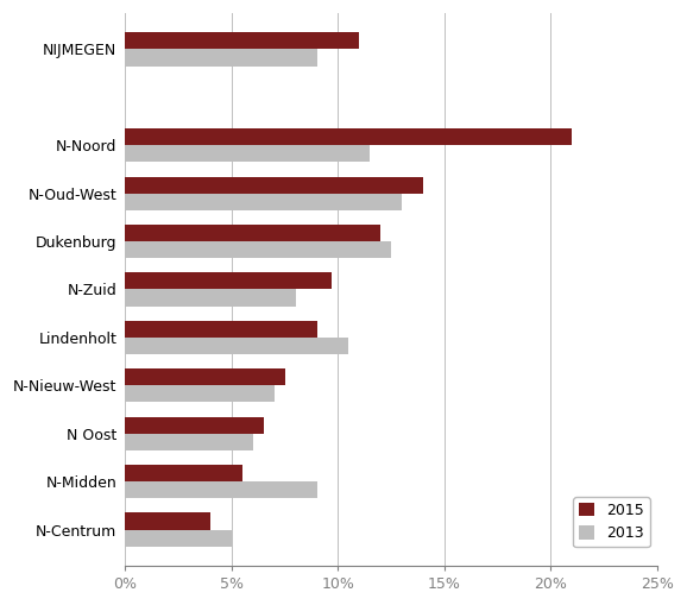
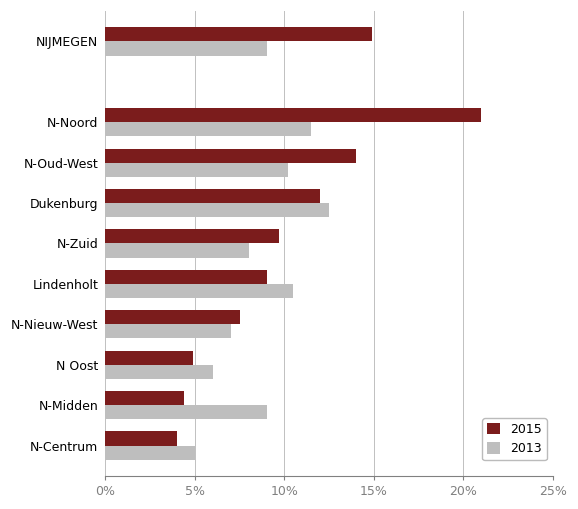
2015/NIJMEGEN: 11.0% -> 14.9%
2013/N-Oud-West: 13.0% -> 10.2%
2015/N Oost: 6.5% -> 4.9%
2015/N-Midden: 5.5% -> 4.4%
